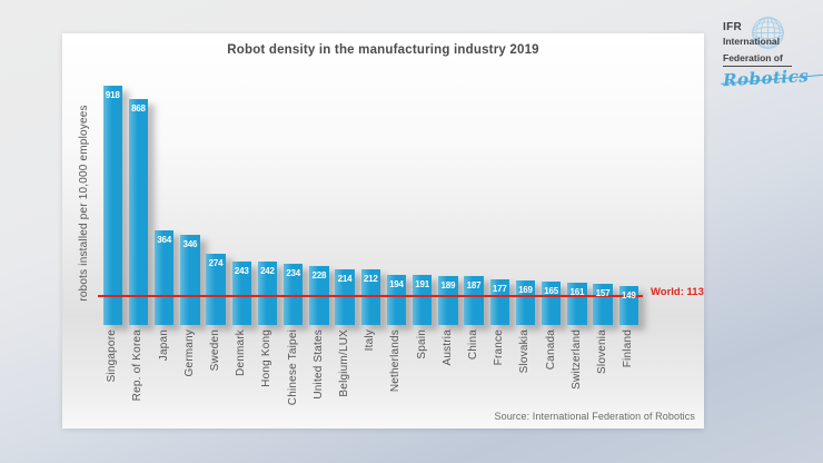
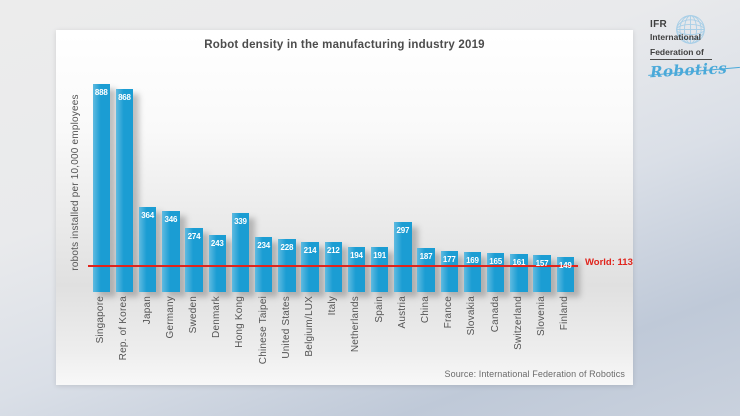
Singapore: 918 -> 888
Hong Kong: 242 -> 339
Austria: 189 -> 297
